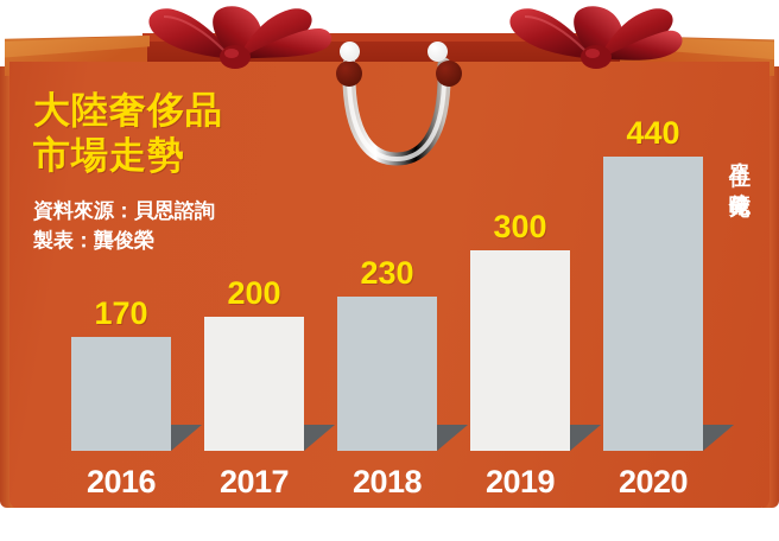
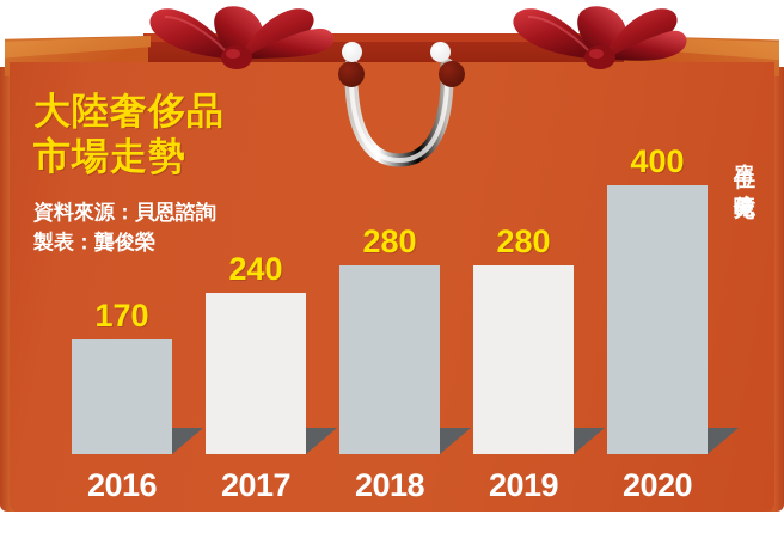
2017: 200 -> 240
2018: 230 -> 280
2019: 300 -> 280
2020: 440 -> 400
